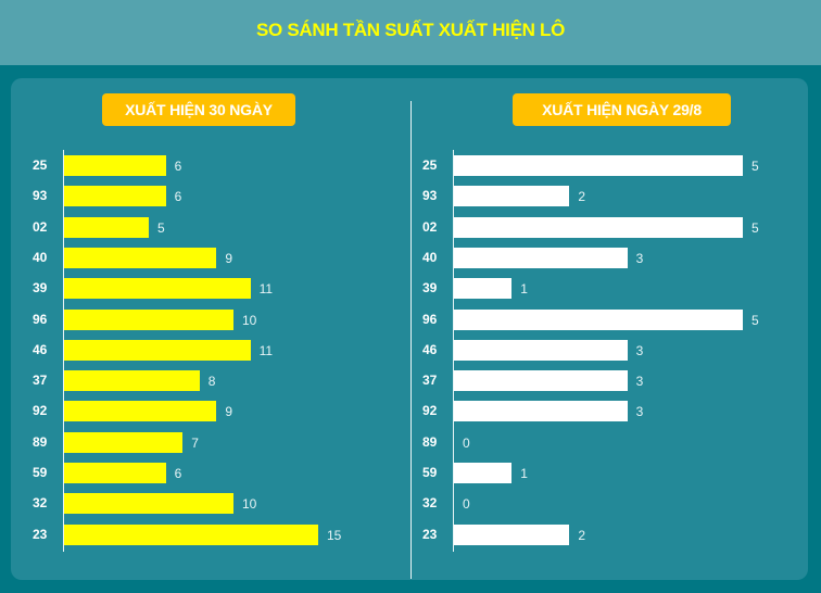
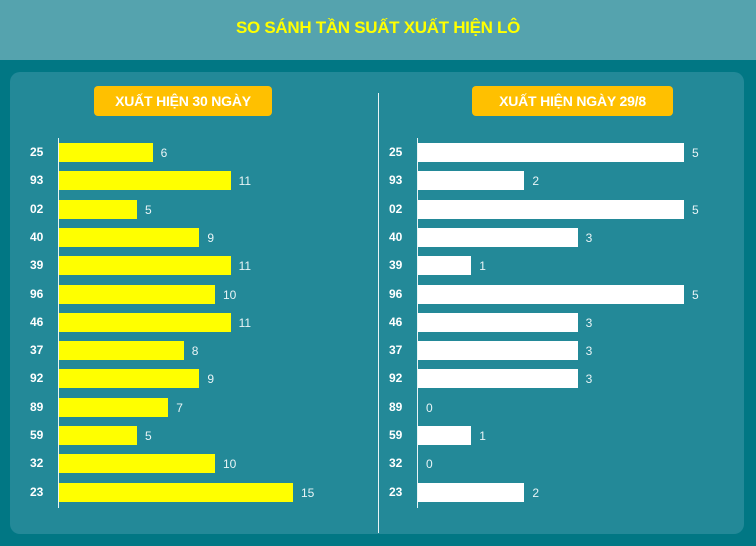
XUẤT HIỆN 30 NGÀY/93: 6 -> 11
XUẤT HIỆN 30 NGÀY/59: 6 -> 5
